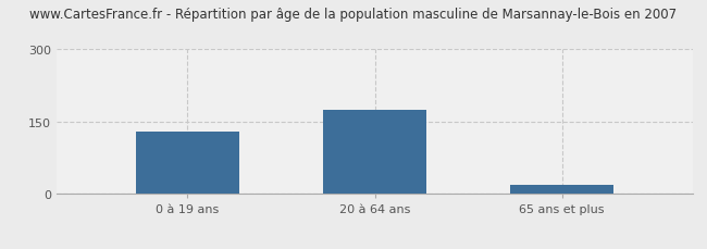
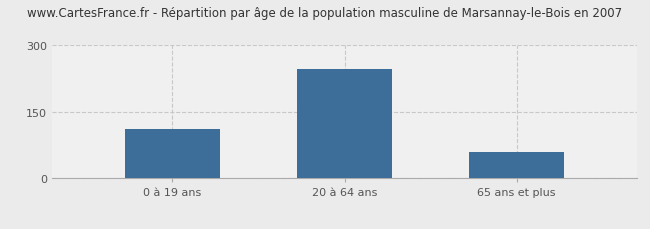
0 à 19 ans: 128 -> 110
20 à 64 ans: 175 -> 245
65 ans et plus: 18 -> 60
